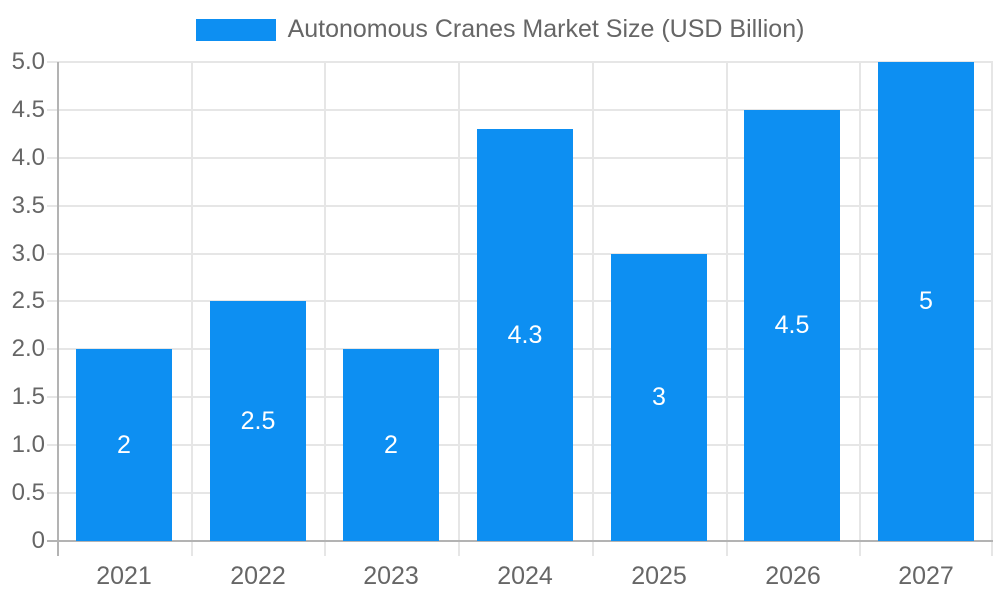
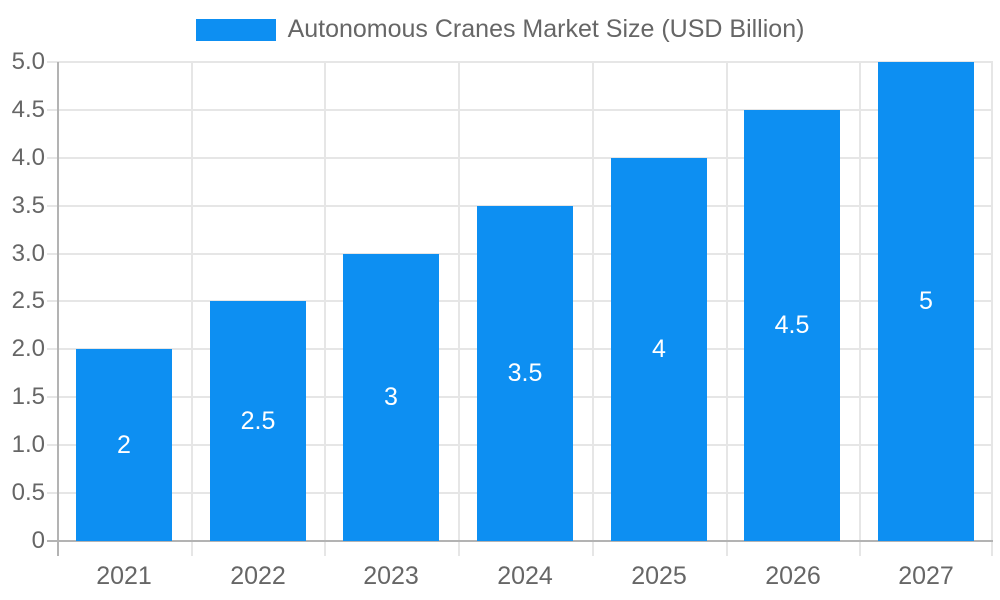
2023: 2 -> 3
2024: 4.3 -> 3.5
2025: 3 -> 4
